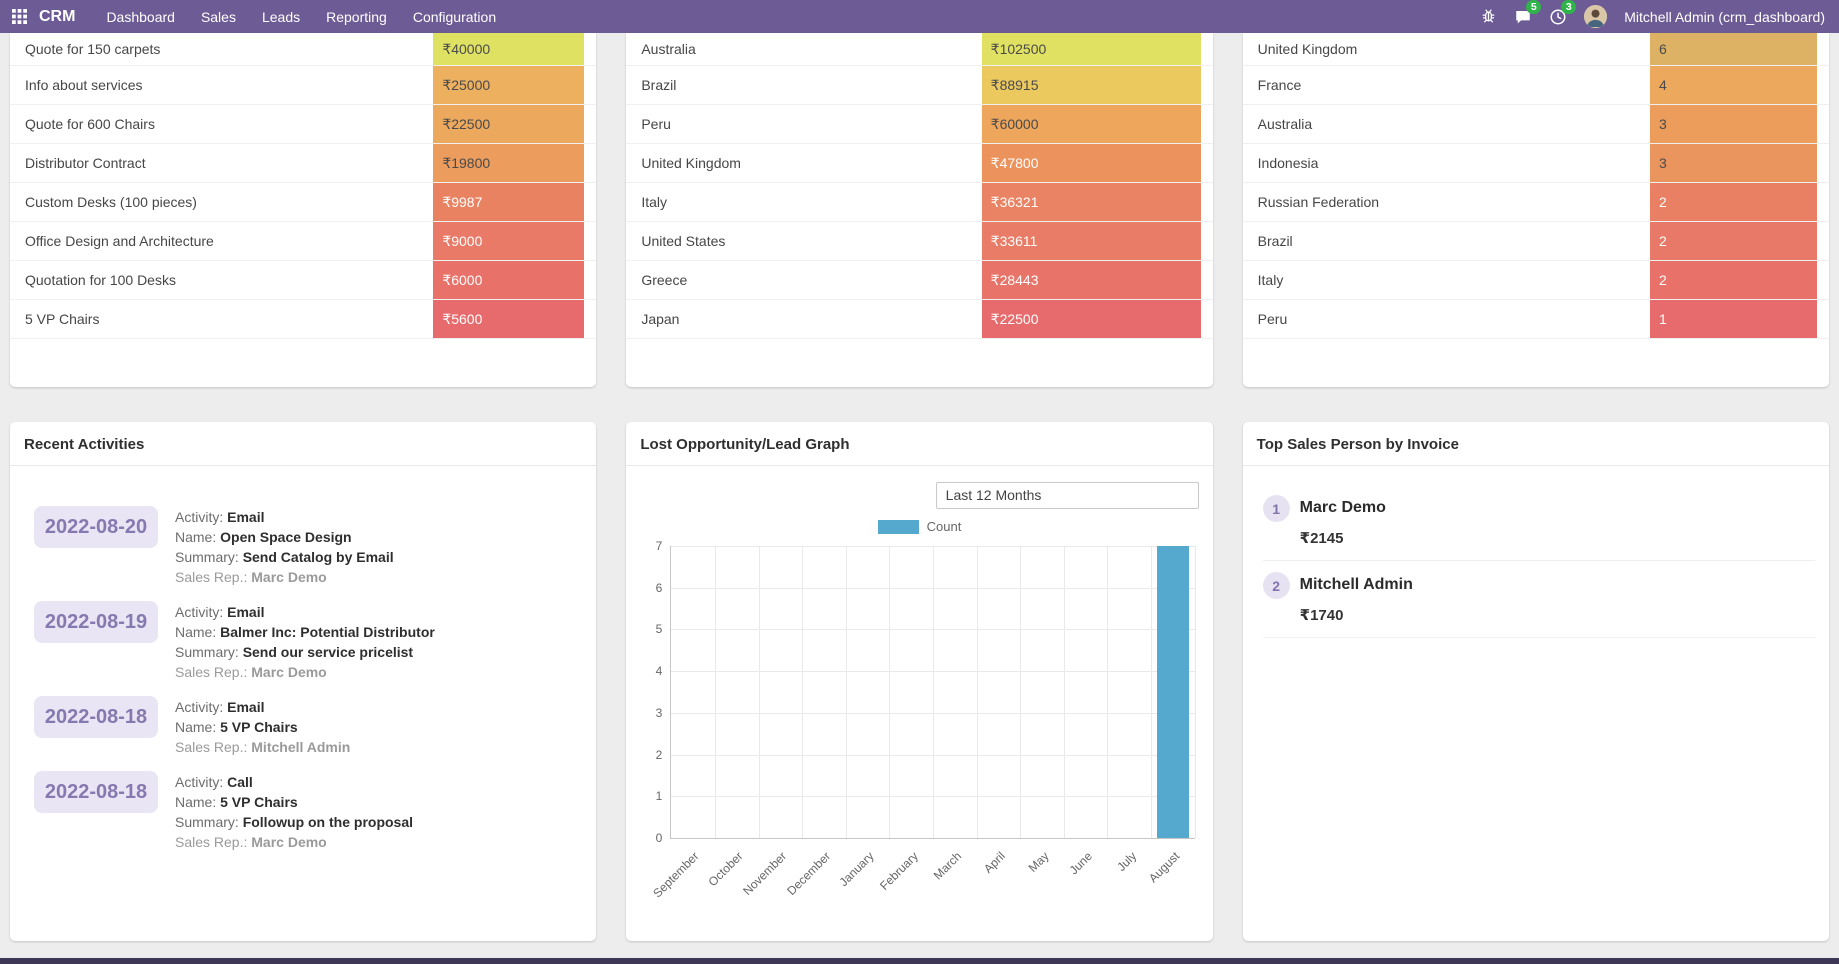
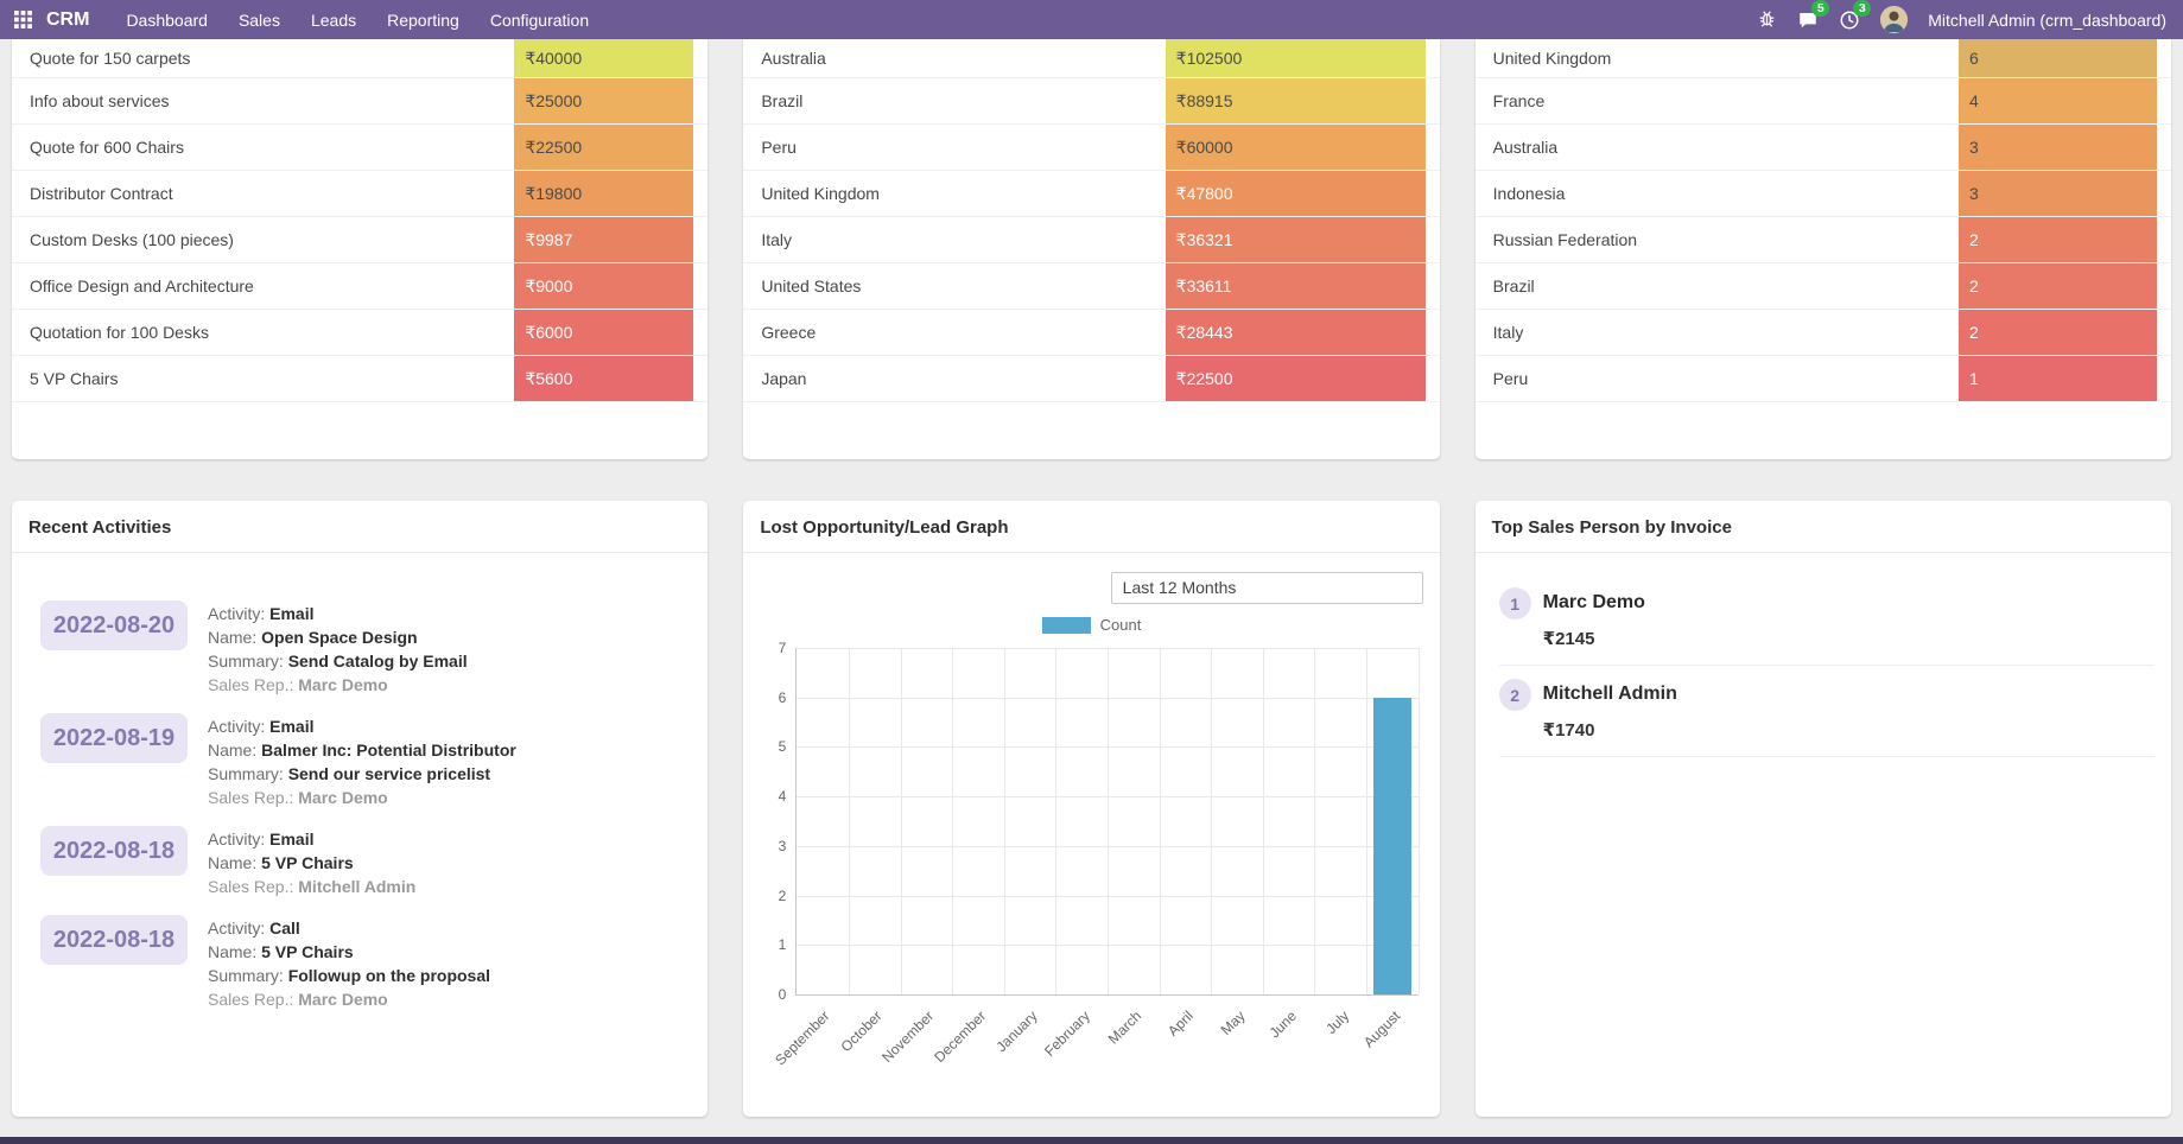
August: 7 -> 6
